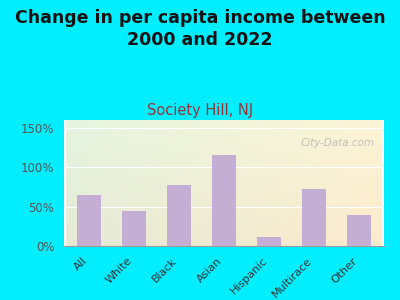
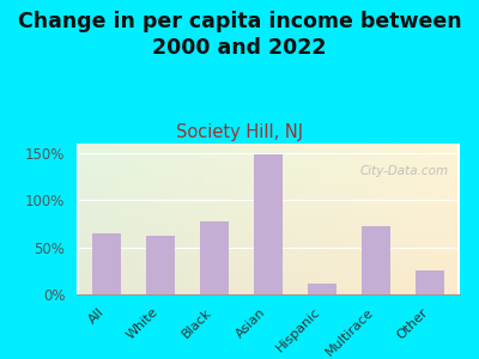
White: 45% -> 62%
Asian: 115% -> 148%
Other: 40% -> 26%
